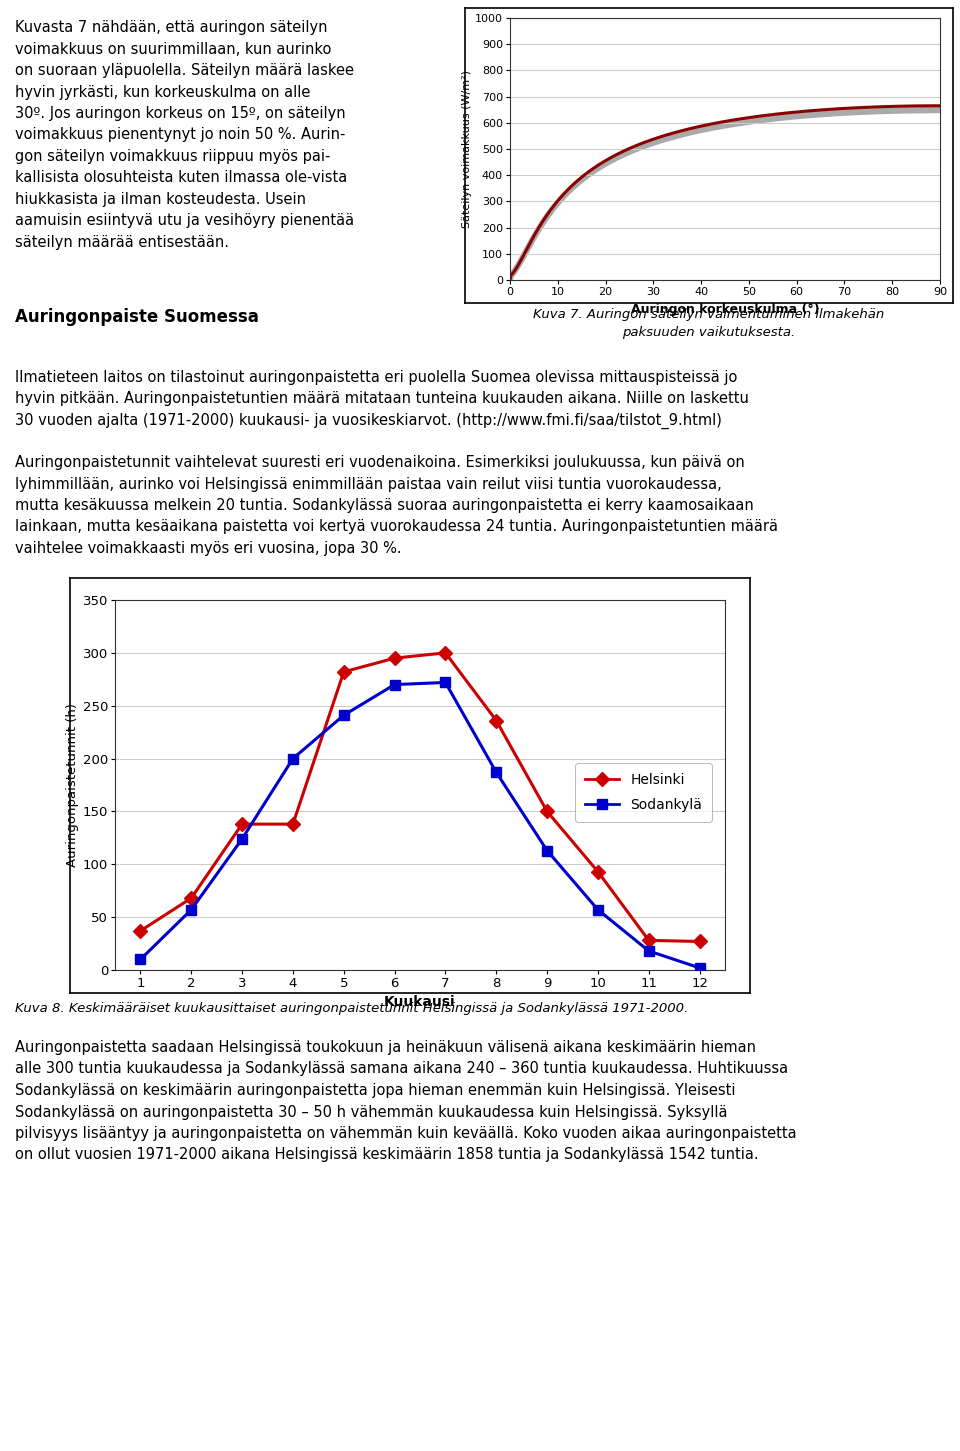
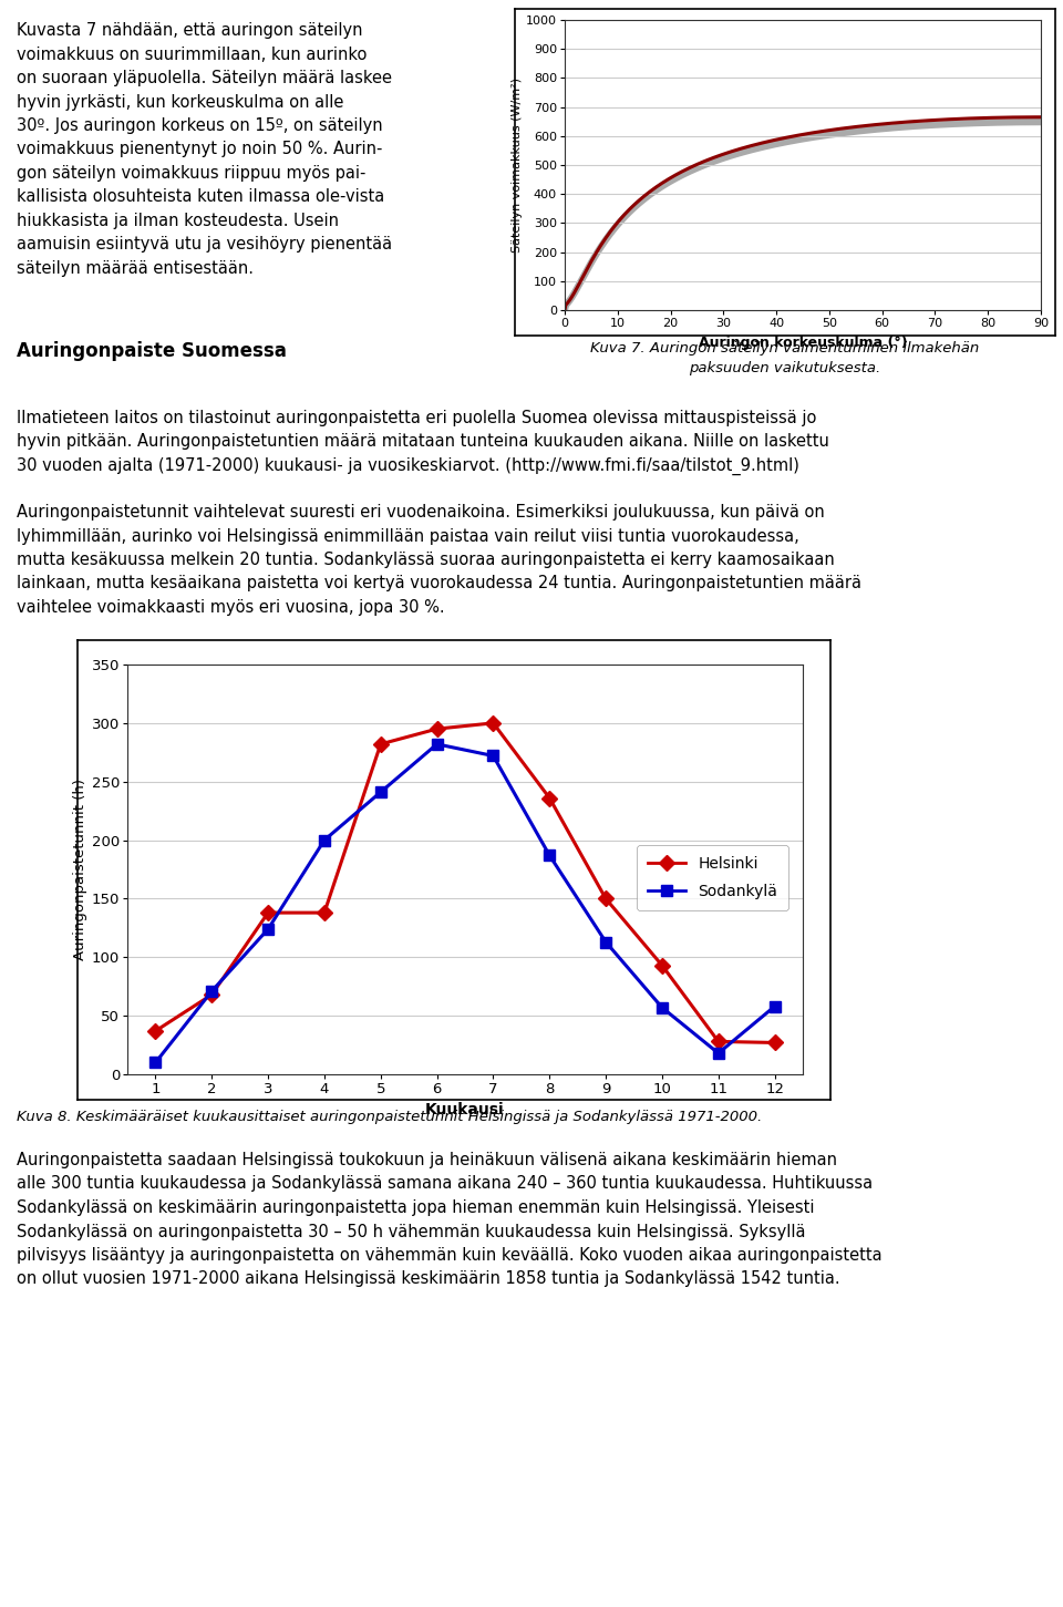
Sodankylä/2: 57 -> 71
Sodankylä/6: 270 -> 282
Sodankylä/12: 2 -> 58
